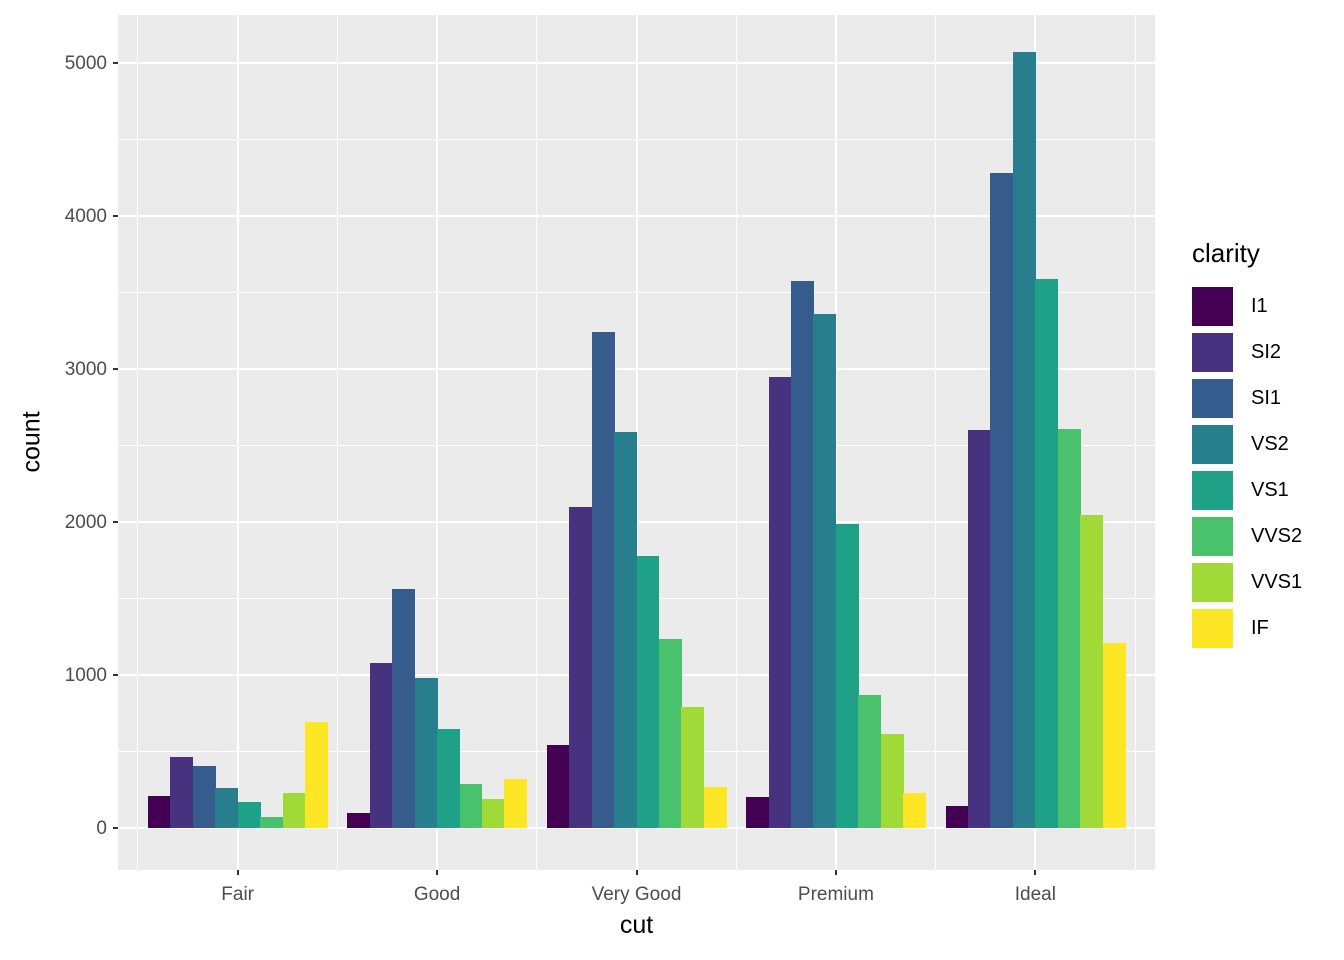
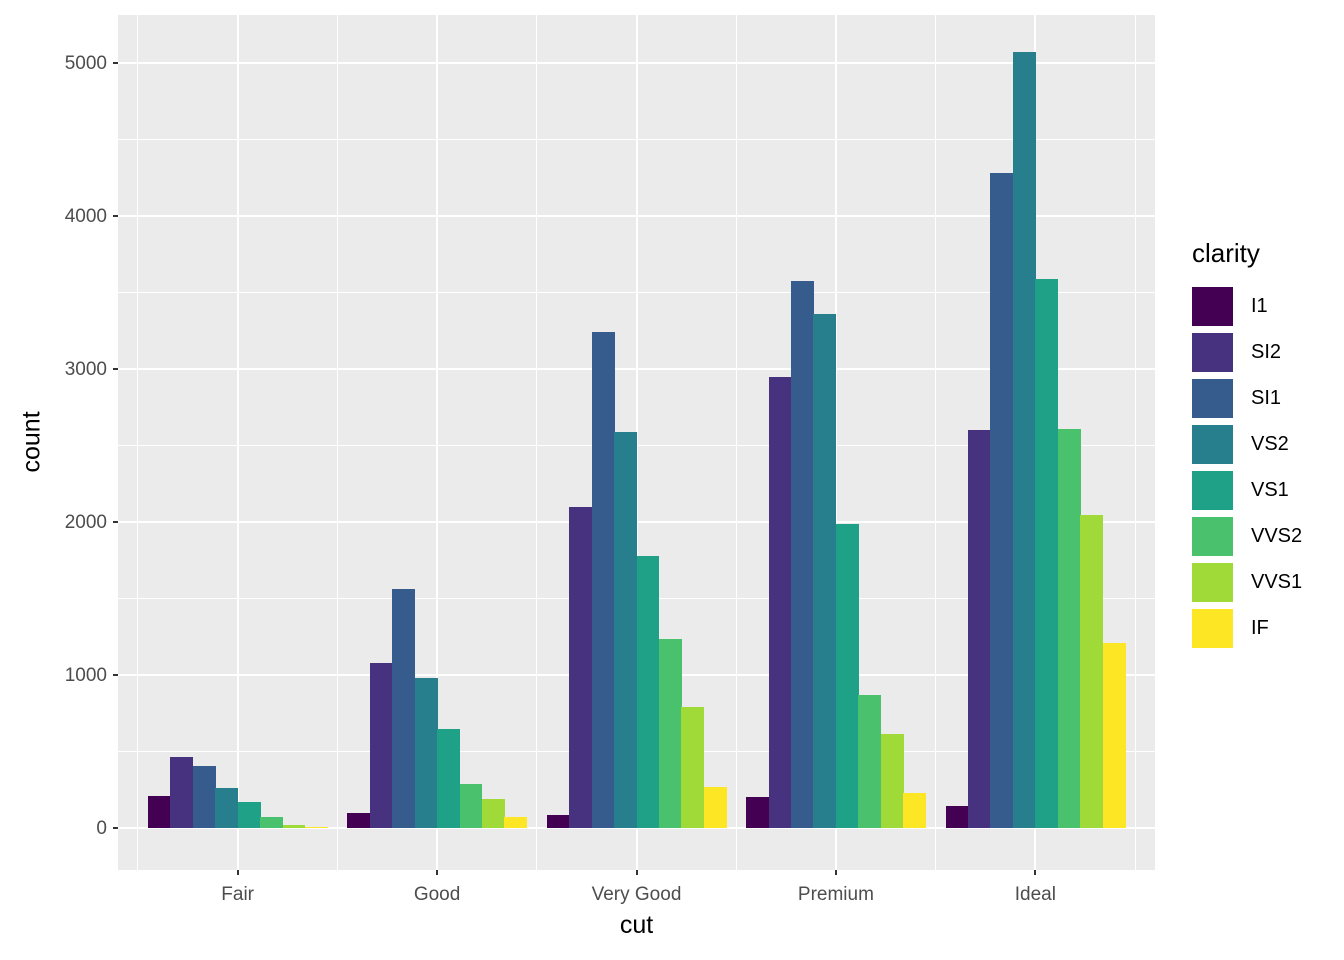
VVS1/Fair: 230 -> 20
IF/Fair: 690 -> 10
IF/Good: 320 -> 70
I1/Very Good: 540 -> 80
